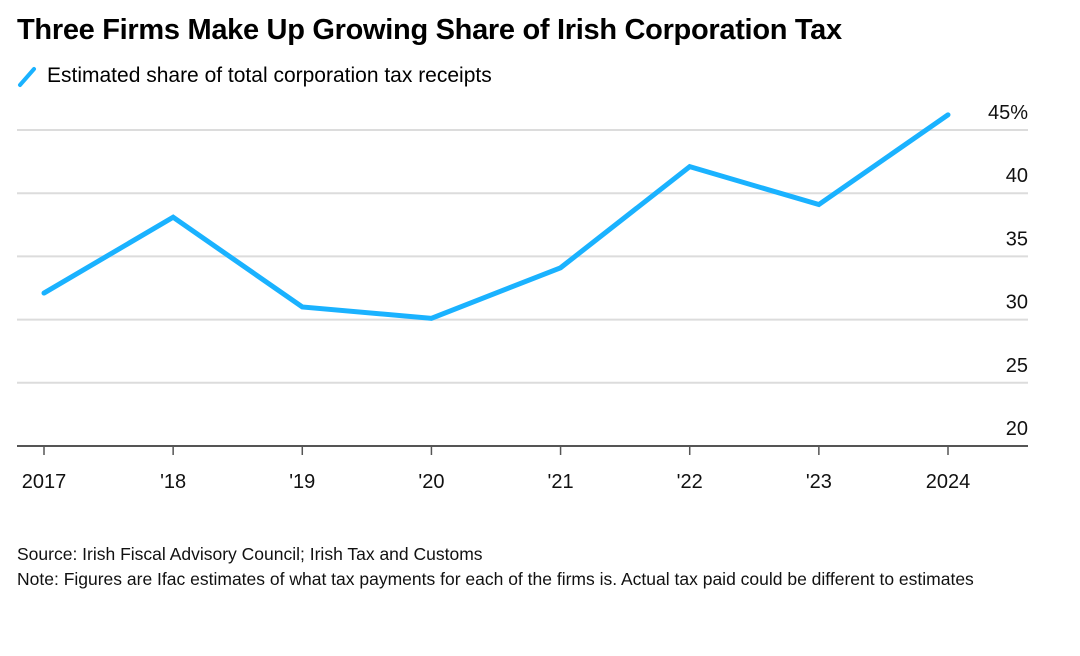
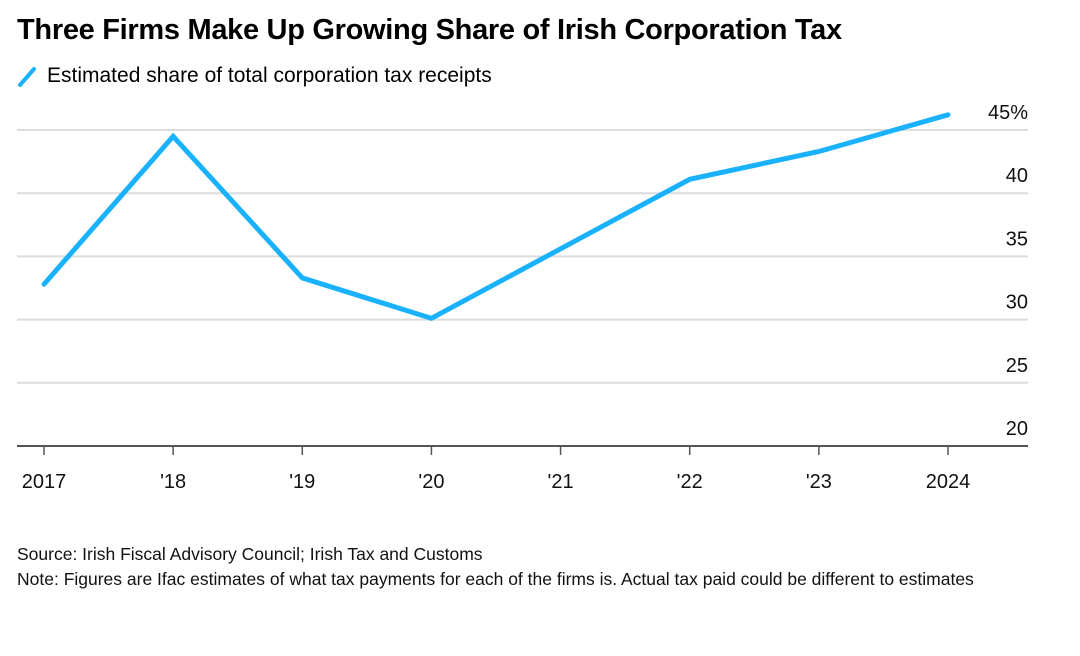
2017: 32.1% -> 32.8%
'18: 38.1% -> 44.5%
'19: 31.0% -> 33.3%
'21: 34.1% -> 35.6%
'22: 42.1% -> 41.1%
'23: 39.1% -> 43.3%
